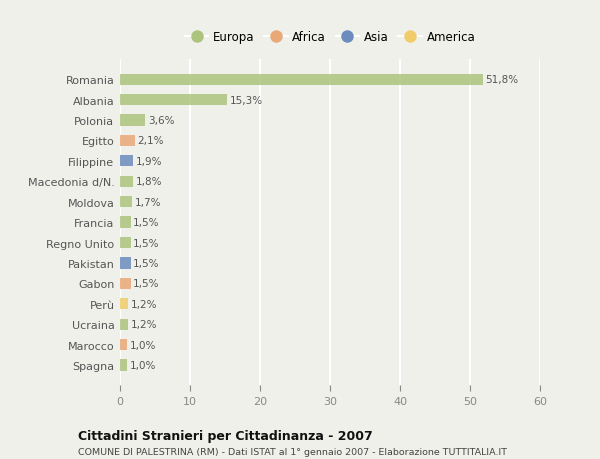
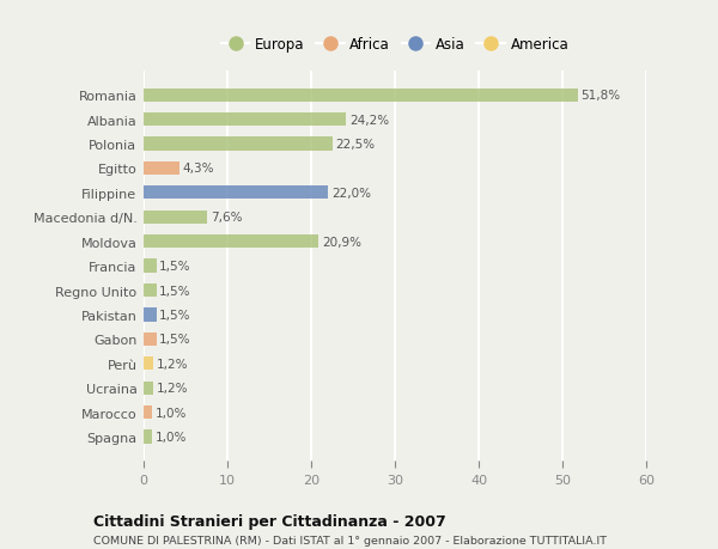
Albania: 15,3% -> 24,2%
Polonia: 3,6% -> 22,5%
Egitto: 2,1% -> 4,3%
Filippine: 1,9% -> 22,0%
Macedonia d/N.: 1,8% -> 7,6%
Moldova: 1,7% -> 20,9%
